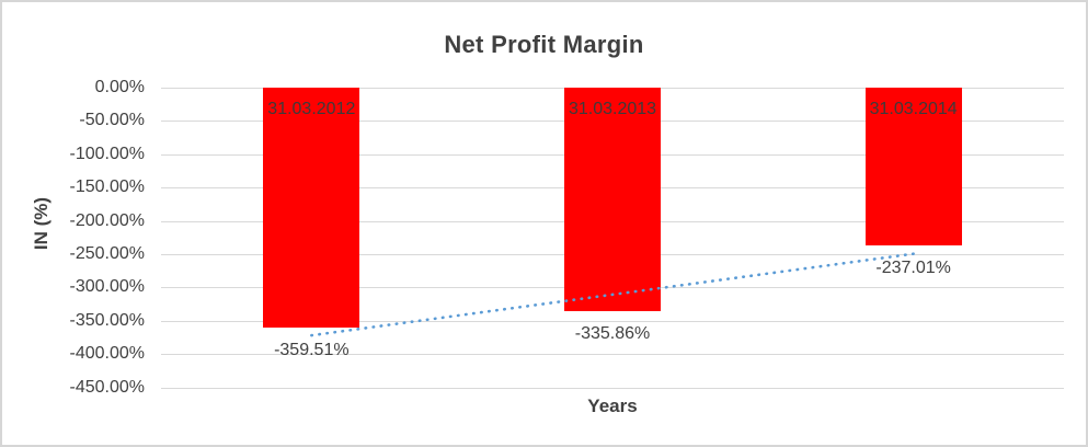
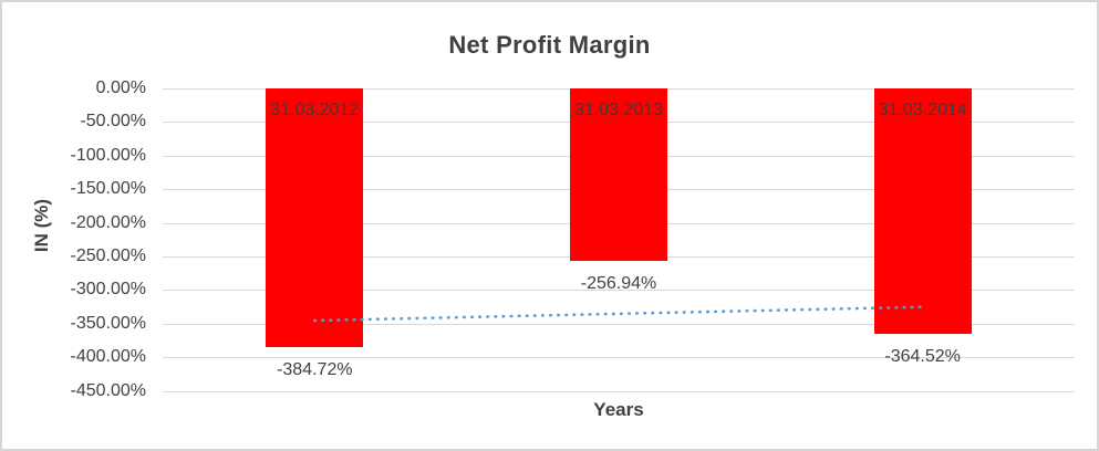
31.03.2012: -359.51% -> -384.72%
31.03.2013: -335.86% -> -256.94%
31.03.2014: -237.01% -> -364.52%
